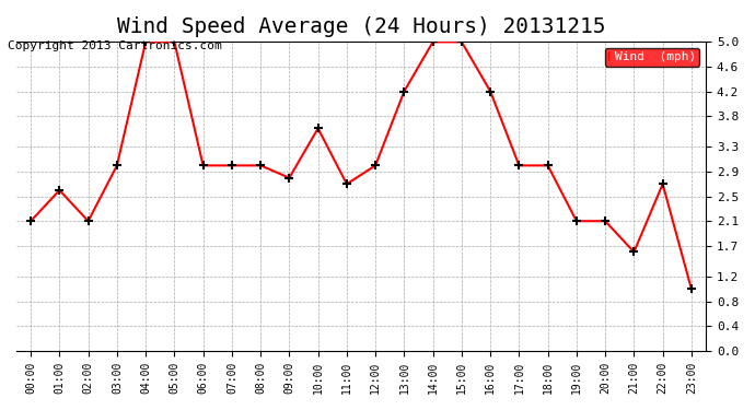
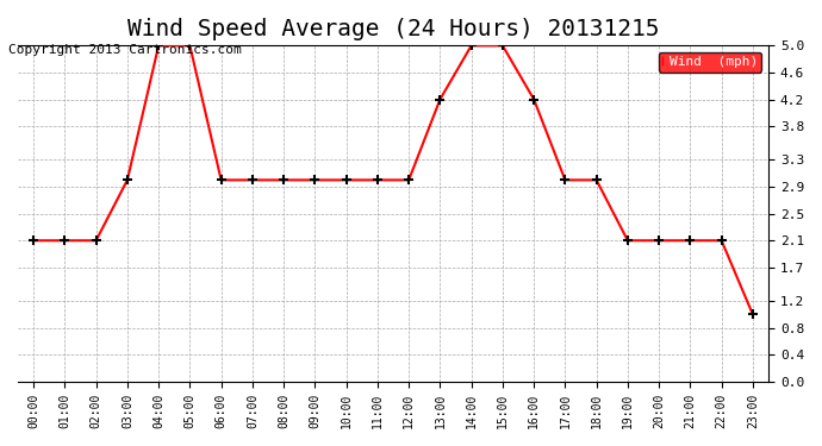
01:00: 2.6 -> 2.1
09:00: 2.8 -> 3.0
10:00: 3.6 -> 3.0
11:00: 2.7 -> 3.0
21:00: 1.6 -> 2.1
22:00: 2.7 -> 2.1
